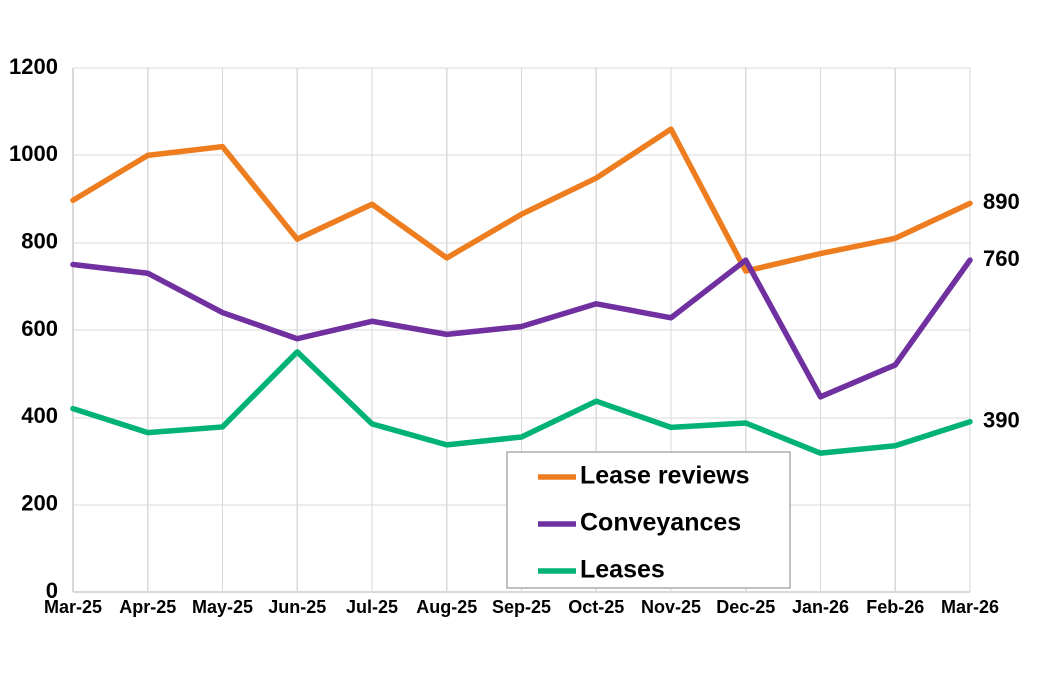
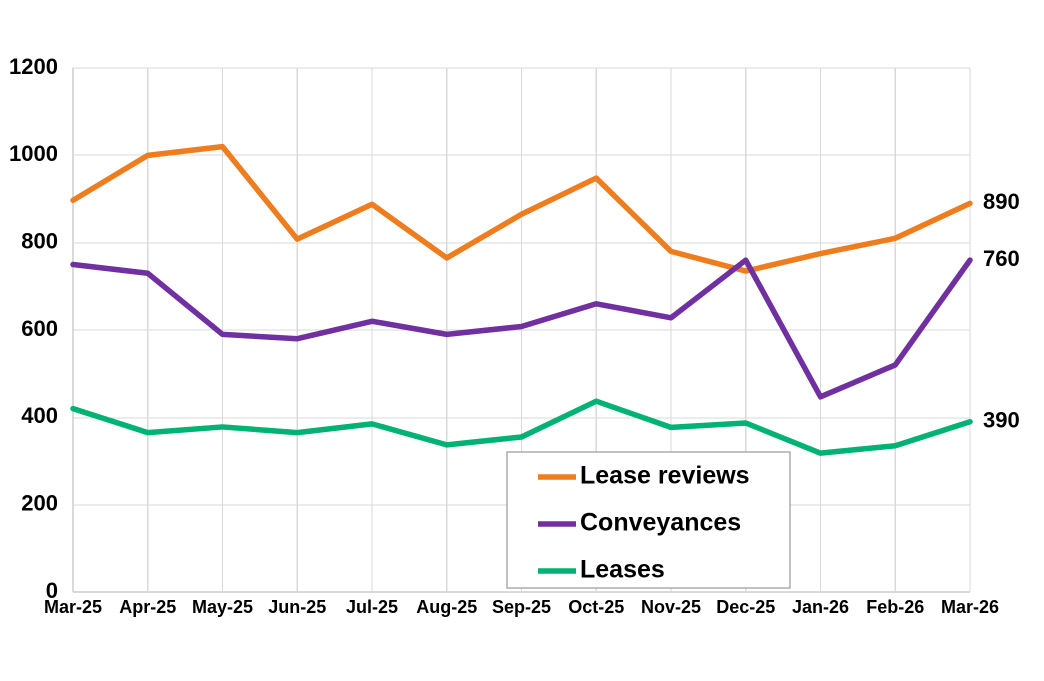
Conveyances/May-25: 640 -> 590
Leases/Jun-25: 550 -> 360
Lease reviews/Nov-25: 1060 -> 780
